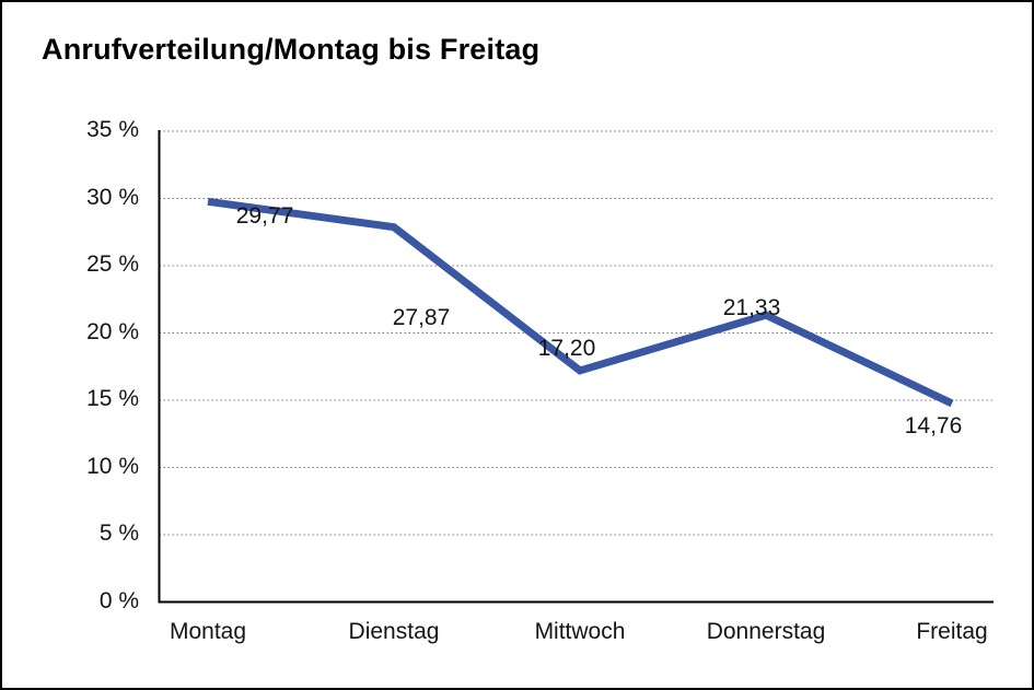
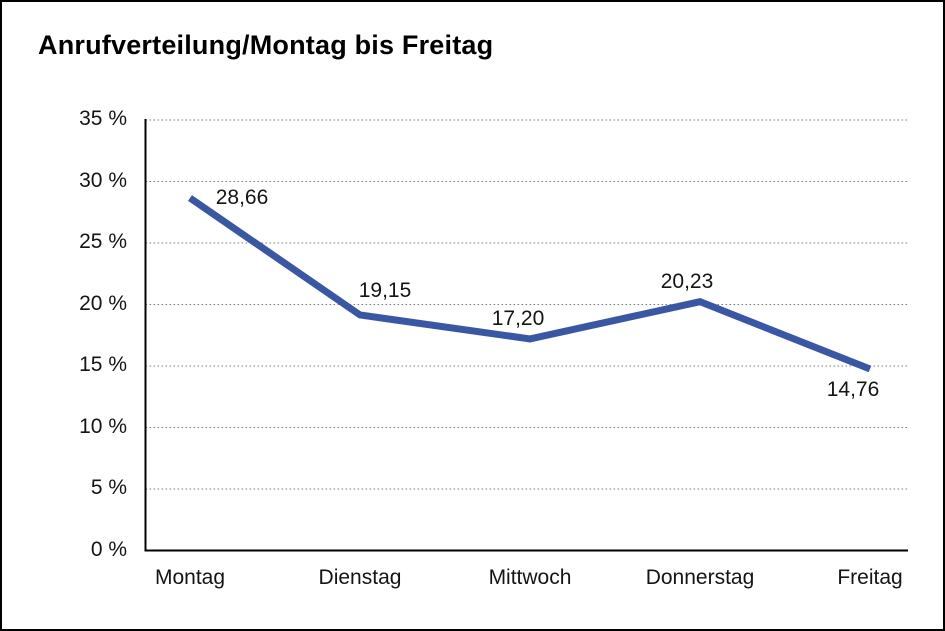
Montag: 29,77 -> 28,66
Dienstag: 27,87 -> 19,15
Donnerstag: 21,33 -> 20,23
